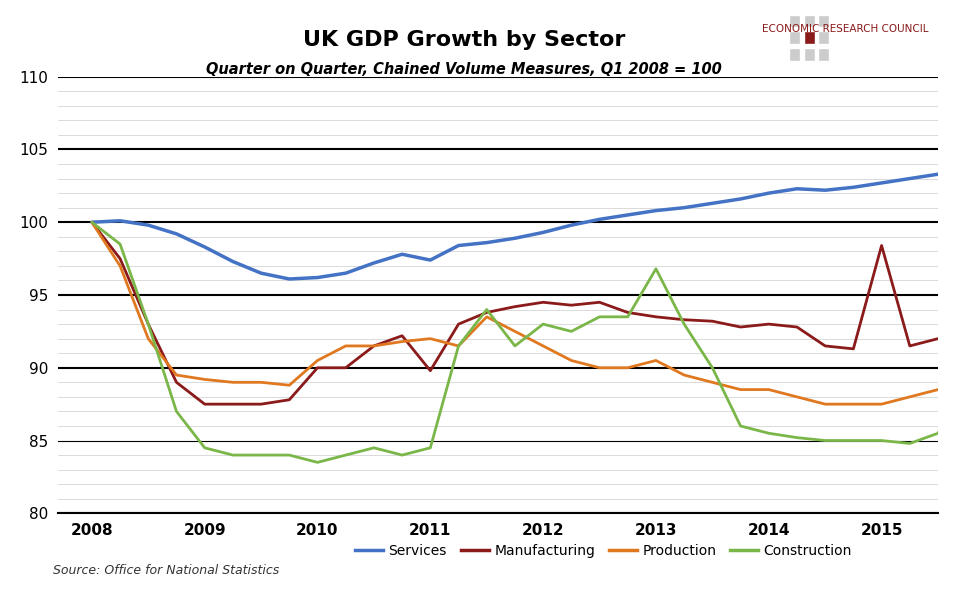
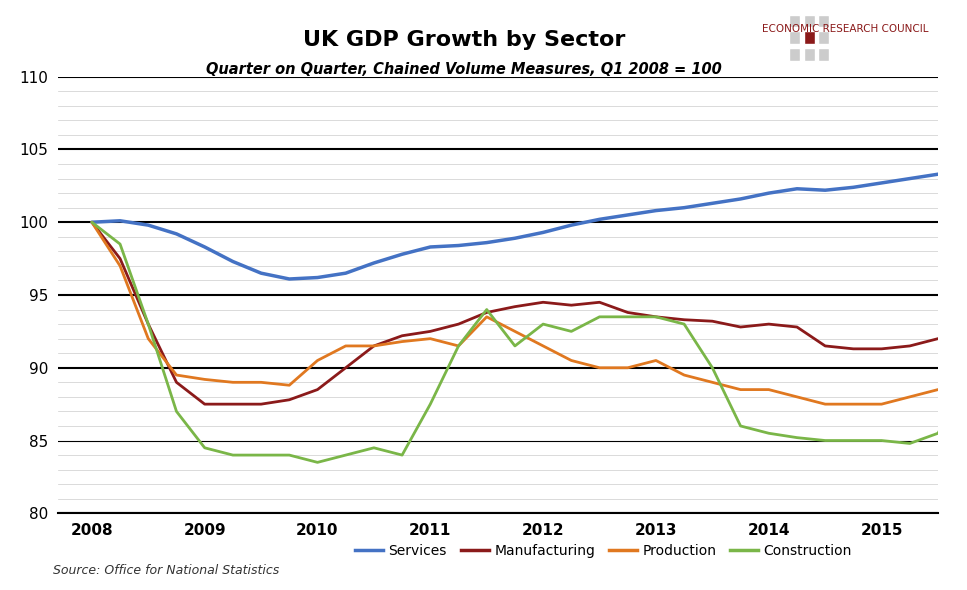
Manufacturing/2010: 90.0 -> 88.5
Services/2011: 97.4 -> 98.3
Manufacturing/2011: 89.8 -> 92.5
Construction/2011: 84.5 -> 87.5
Construction/2013: 96.8 -> 93.5
Manufacturing/2015: 98.4 -> 91.3
